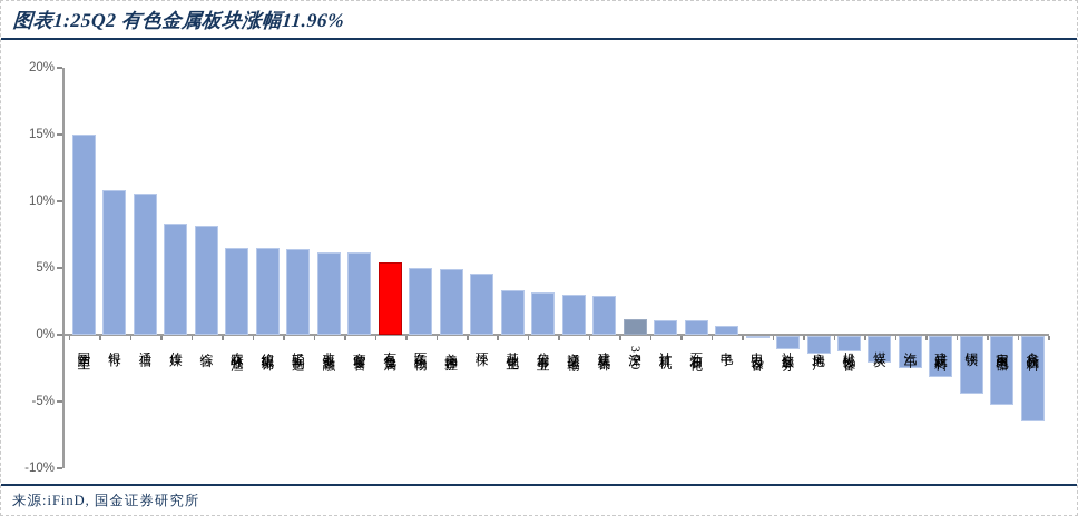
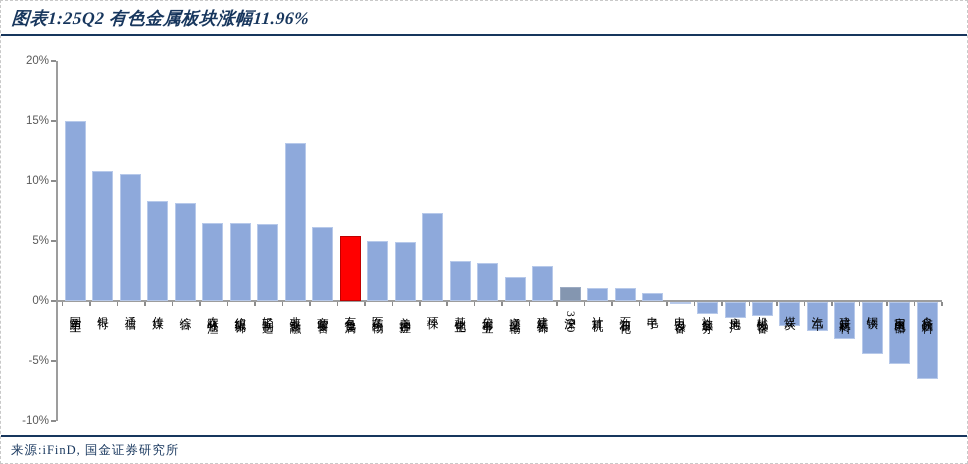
非银金融: 6.2% -> 13.2%
环保: 4.6% -> 7.3%
交通运输: 3.0% -> 2.0%
